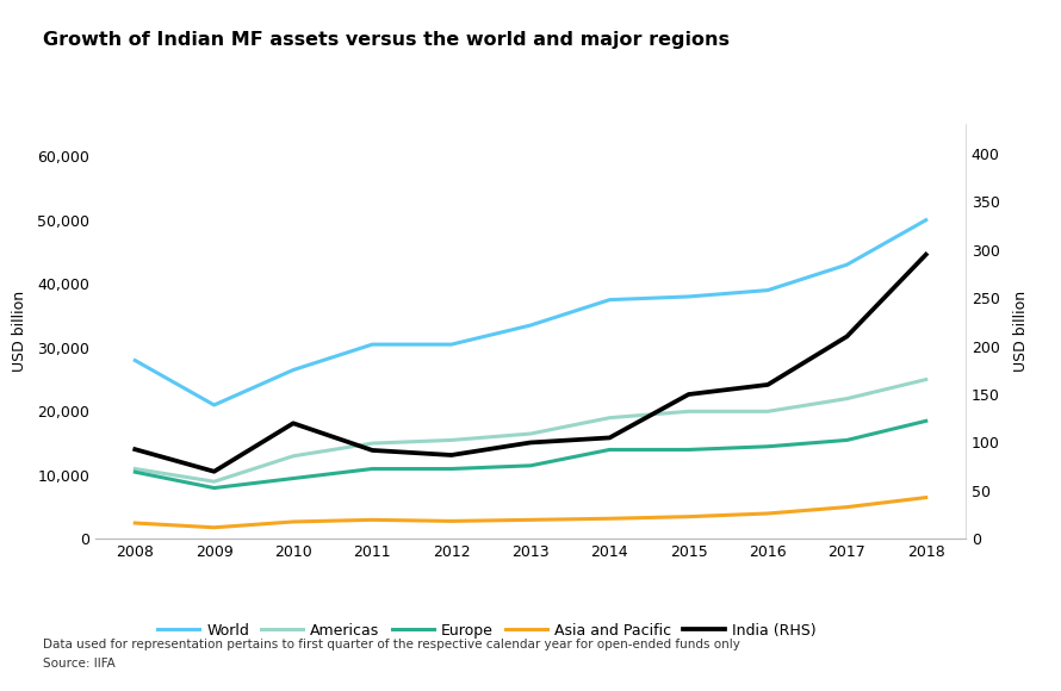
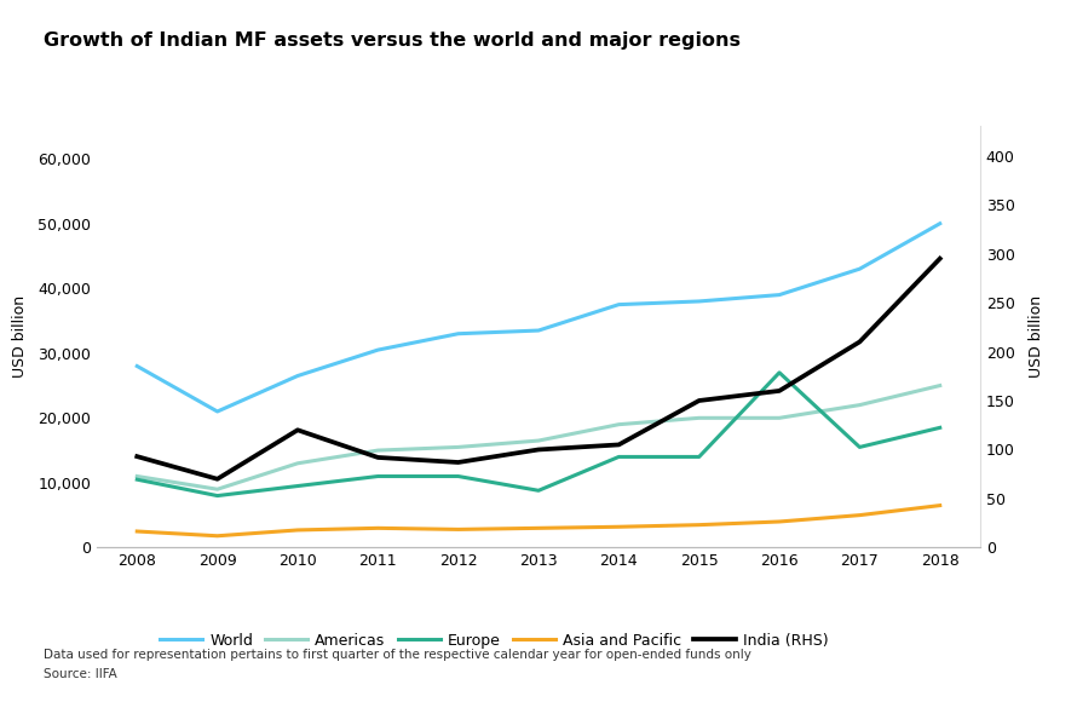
World/2012: 30,500 -> 33,000
Europe/2013: 11,500 -> 8,800
Europe/2016: 14,500 -> 27,000
